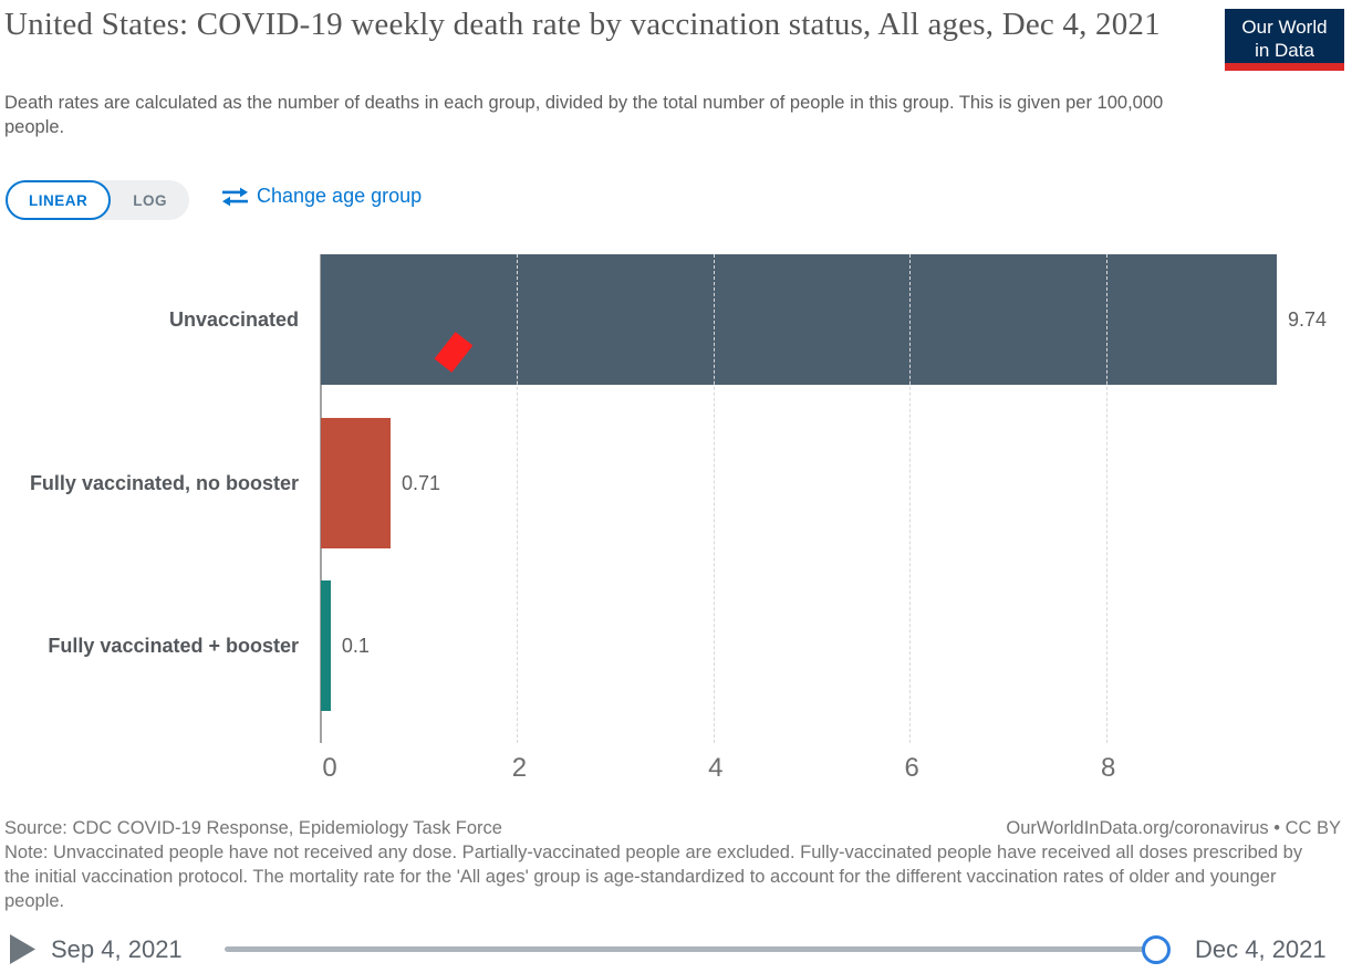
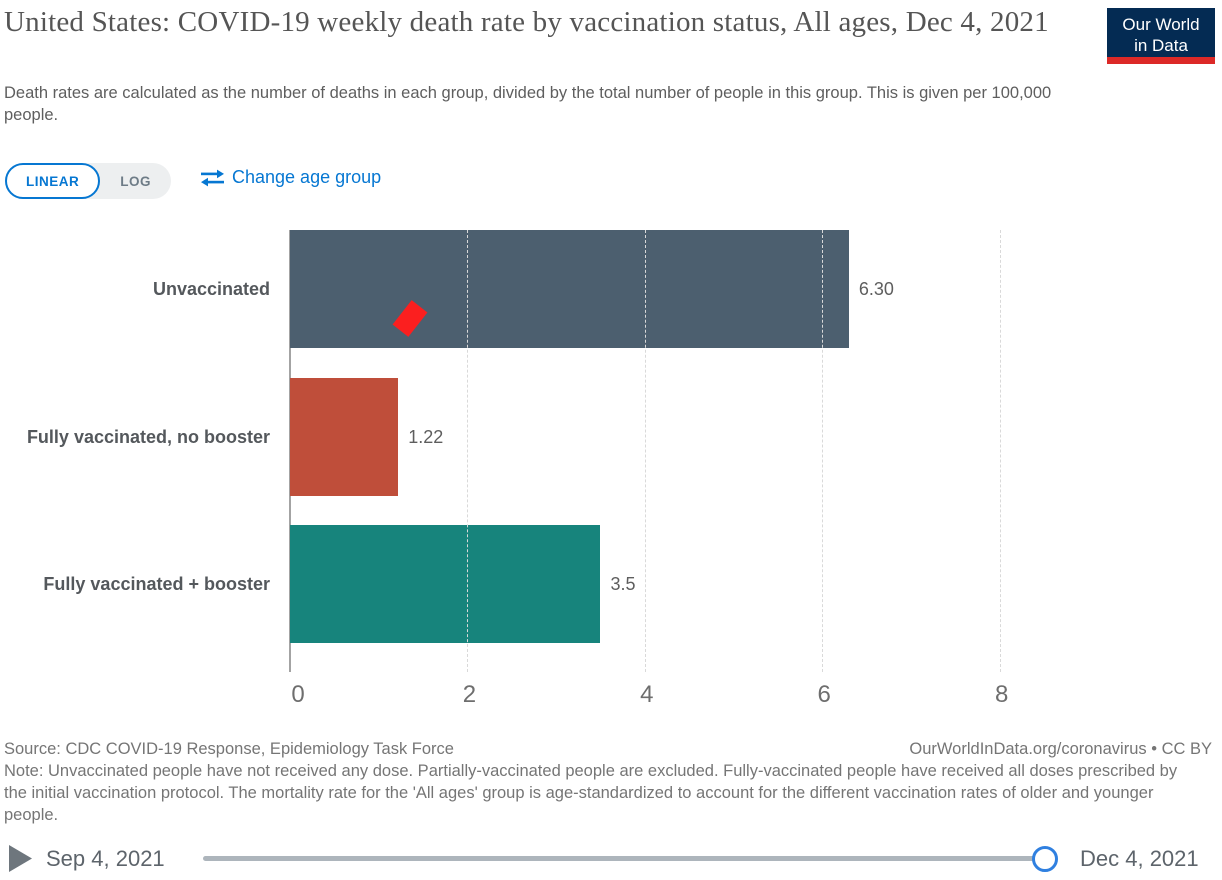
Unvaccinated: 9.74 -> 6.30
Fully vaccinated, no booster: 0.71 -> 1.22
Fully vaccinated + booster: 0.1 -> 3.5
